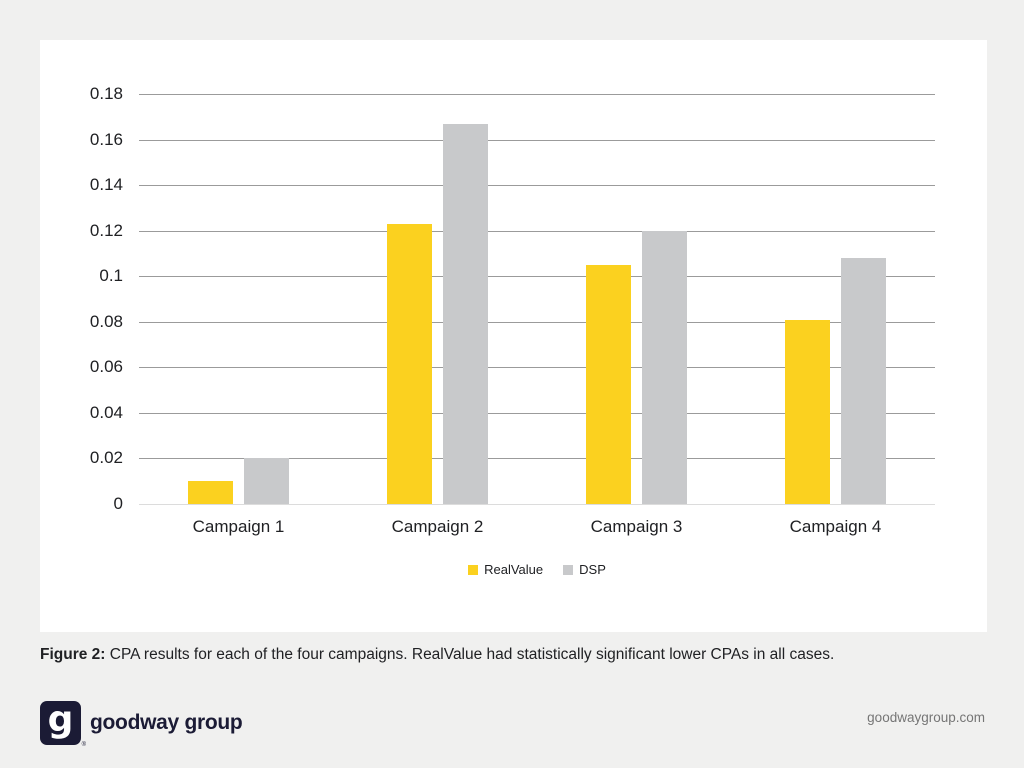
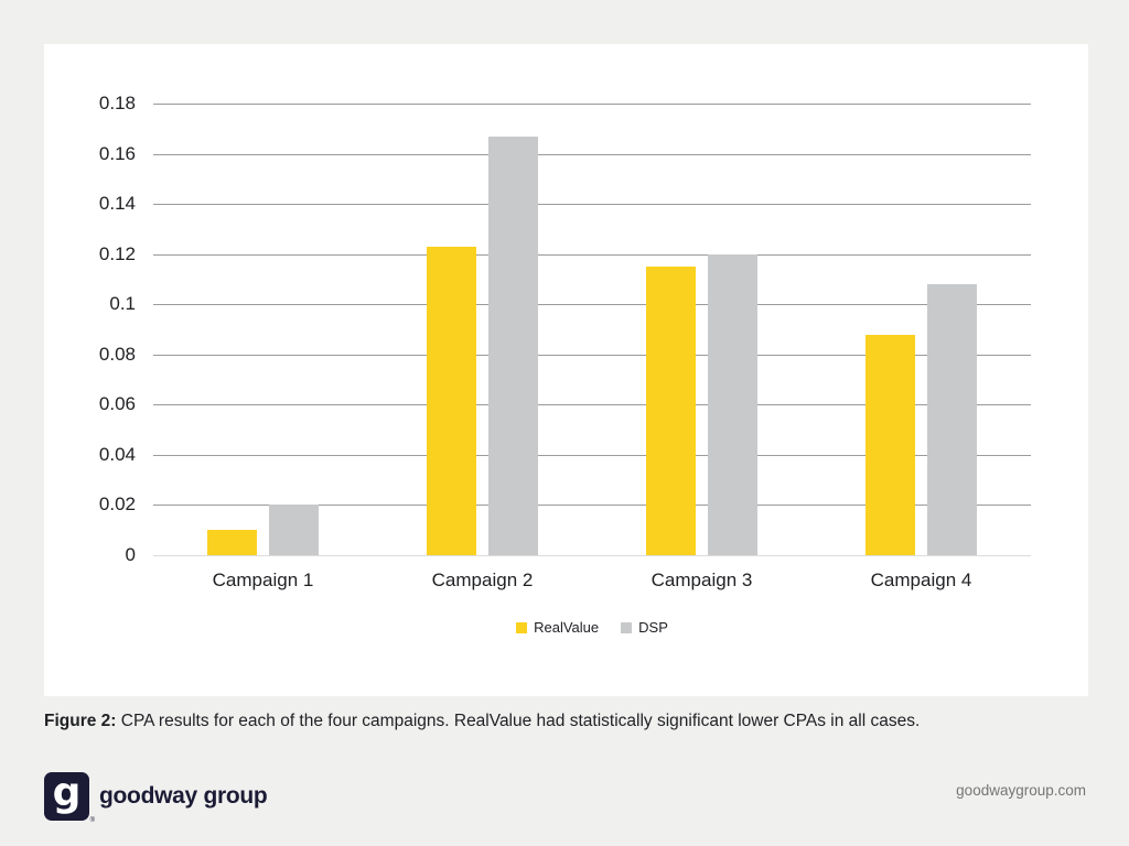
RealValue/Campaign 3: 0.105 -> 0.115
RealValue/Campaign 4: 0.081 -> 0.088
